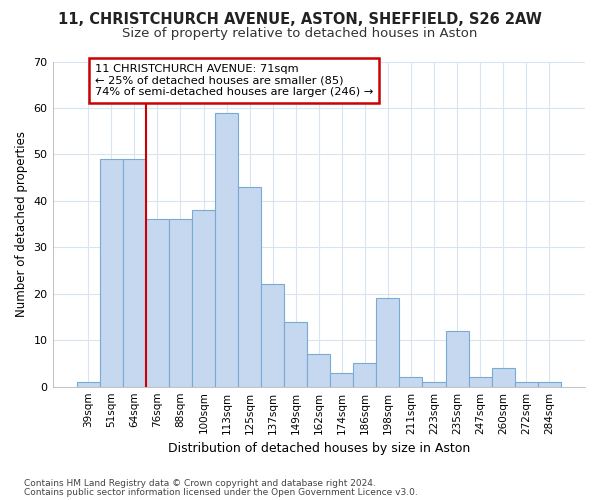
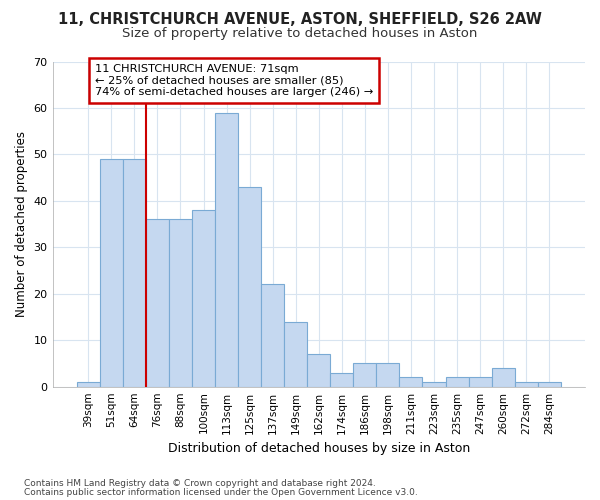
198sqm: 19 -> 5
235sqm: 12 -> 2
